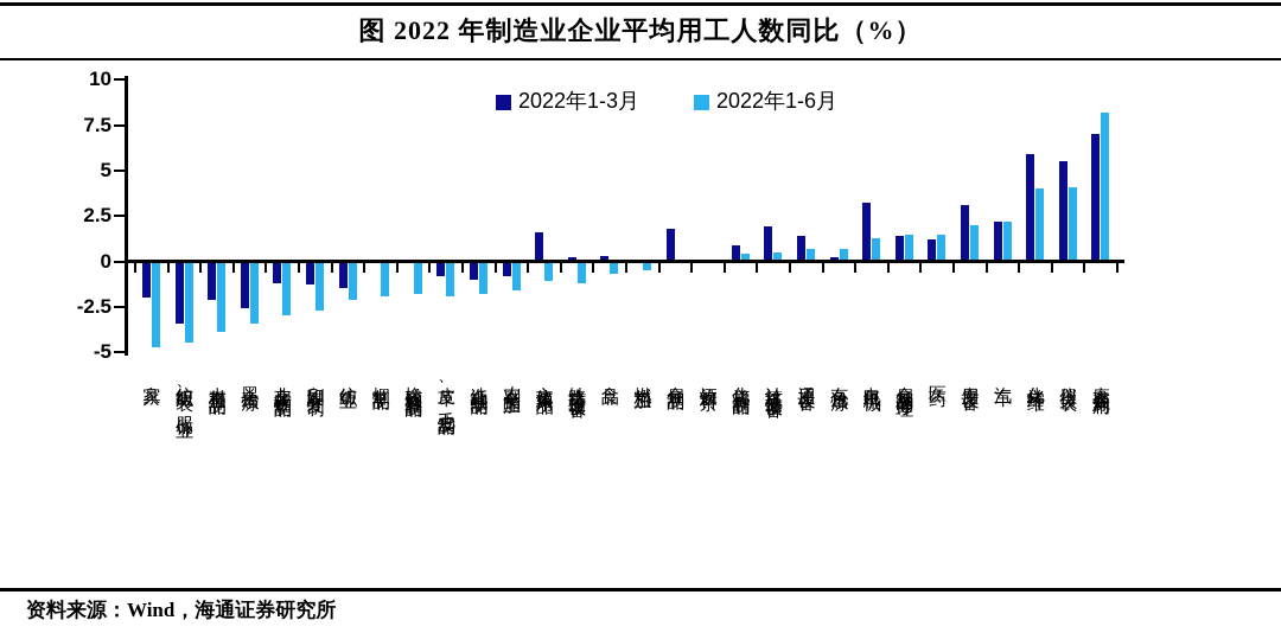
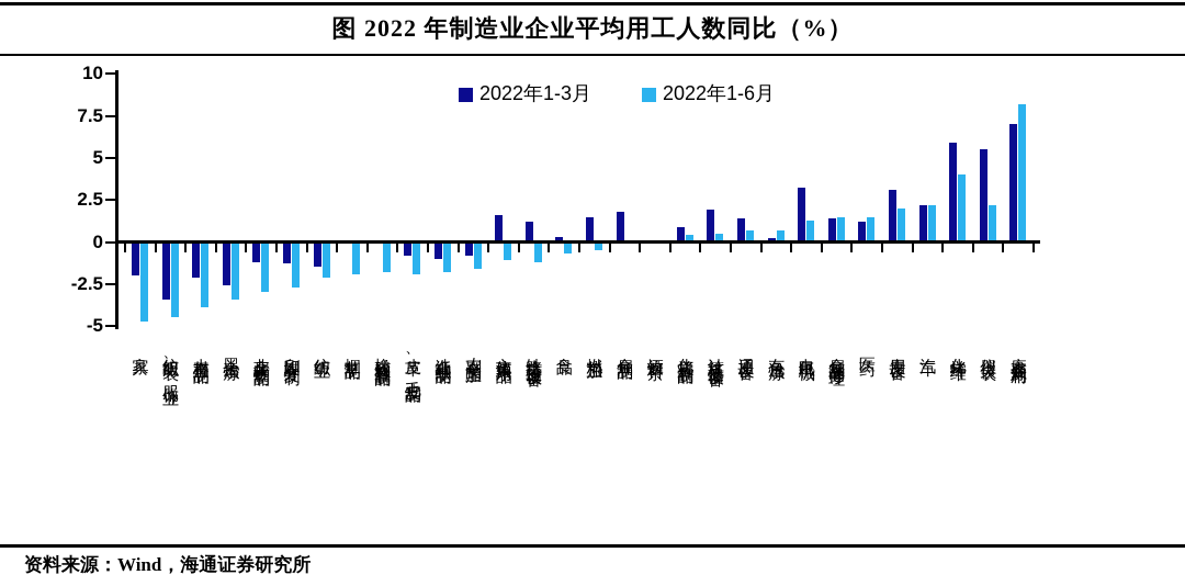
2022年1-3月/铁路等运输设备: 0.2 -> 1.2
2022年1-3月/燃料加工: 0.1 -> 1.5
2022年1-6月/仪器仪表: 4.1 -> 2.2
